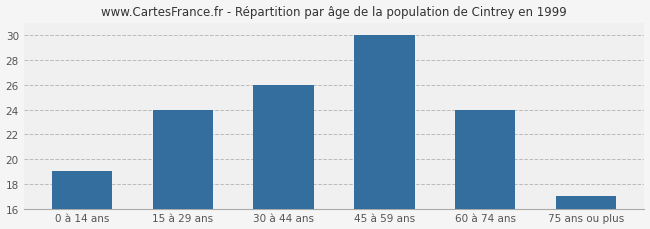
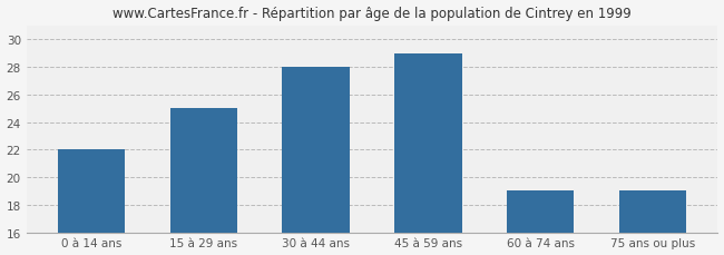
0 à 14 ans: 19 -> 22
15 à 29 ans: 24 -> 25
30 à 44 ans: 26 -> 28
45 à 59 ans: 30 -> 29
60 à 74 ans: 24 -> 19
75 ans ou plus: 17 -> 19
